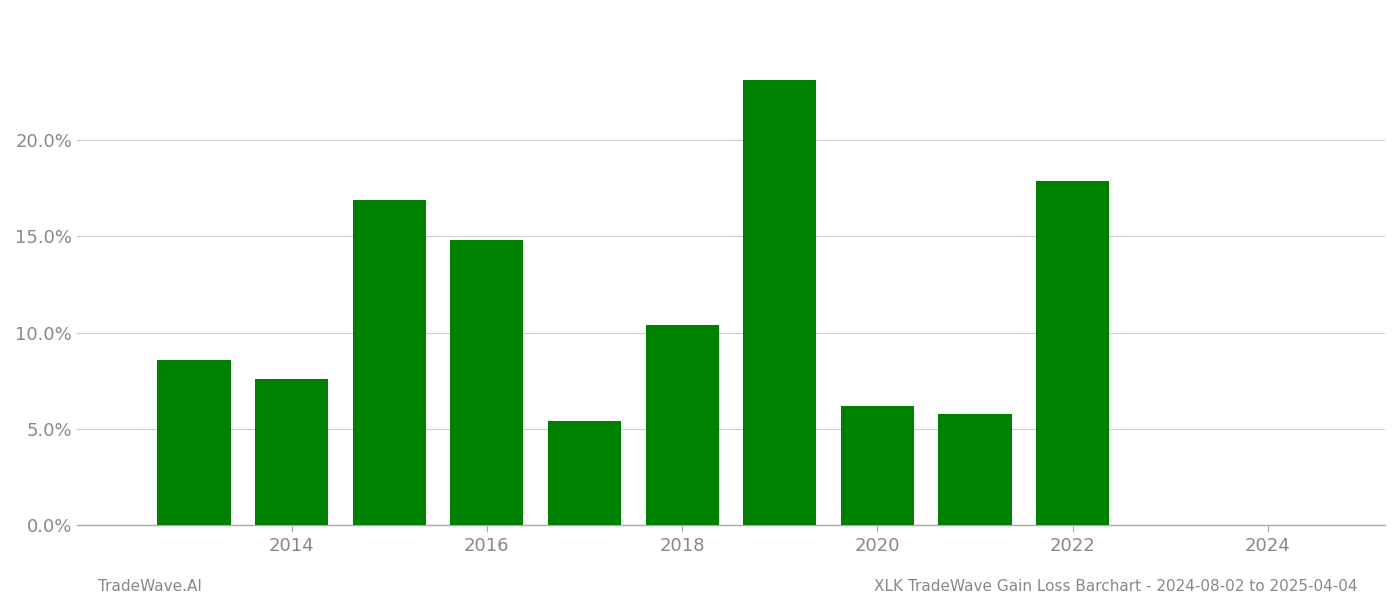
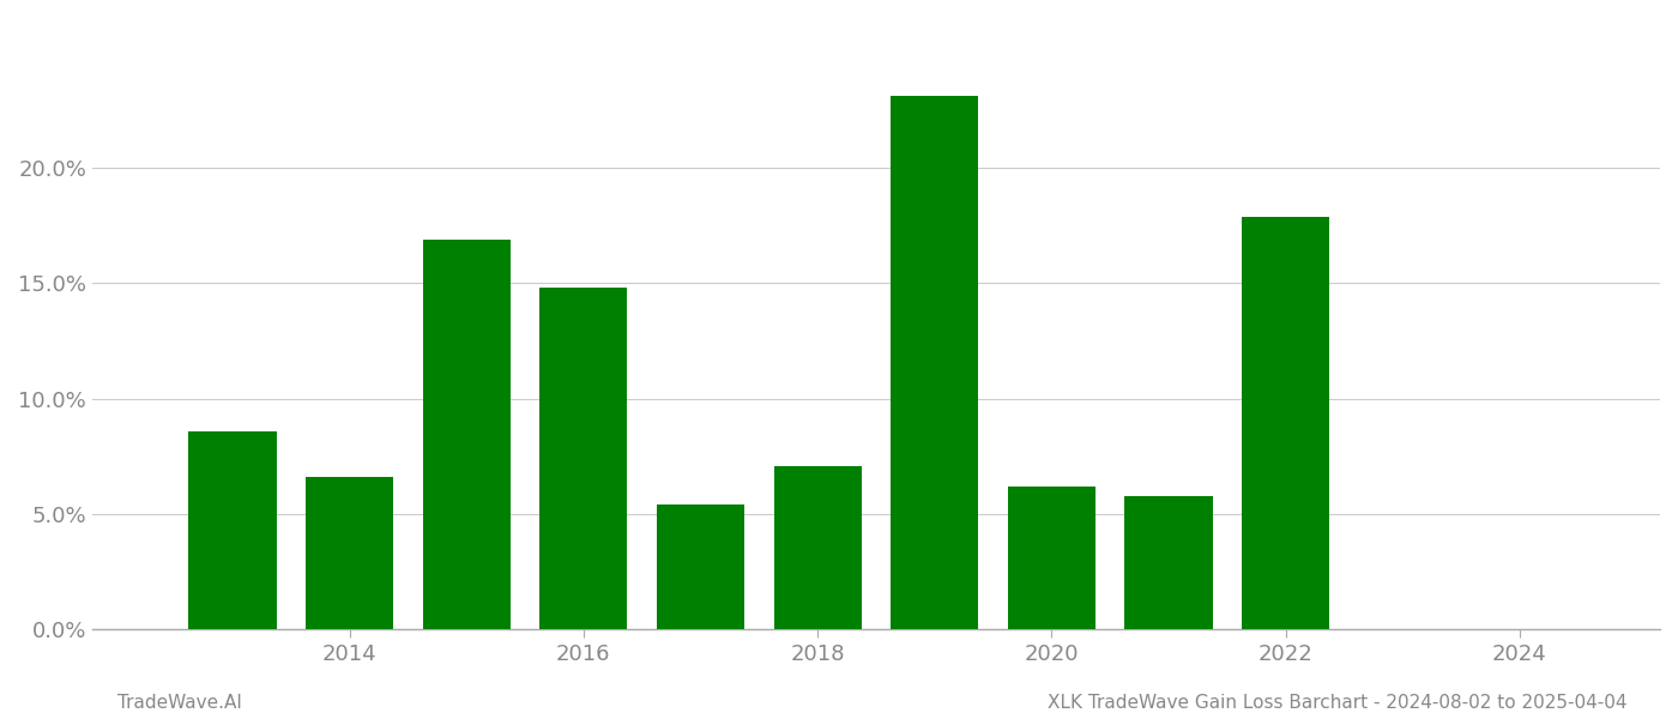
2014: 7.6% -> 6.6%
2018: 10.4% -> 7.1%
